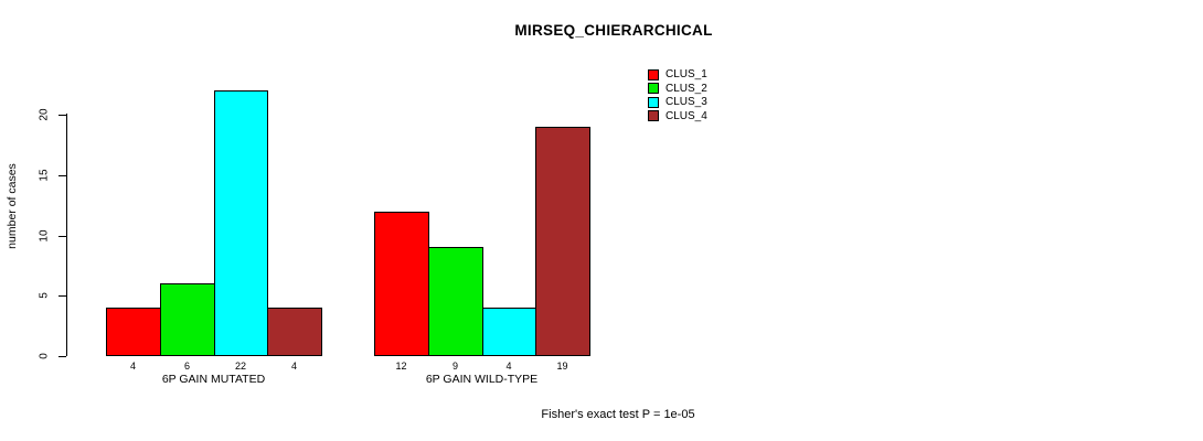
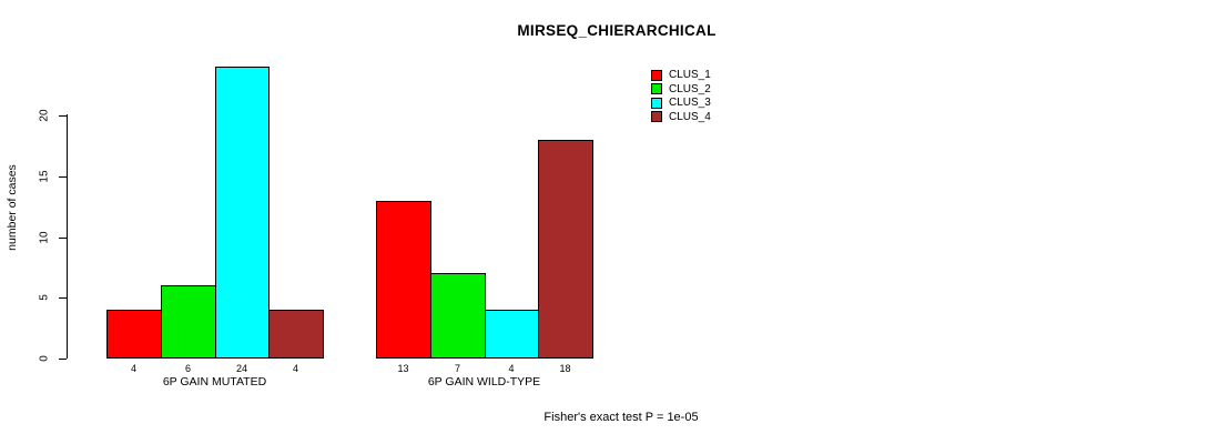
CLUS_3/6P GAIN MUTATED: 22 -> 24
CLUS_1/6P GAIN WILD-TYPE: 12 -> 13
CLUS_2/6P GAIN WILD-TYPE: 9 -> 7
CLUS_4/6P GAIN WILD-TYPE: 19 -> 18
